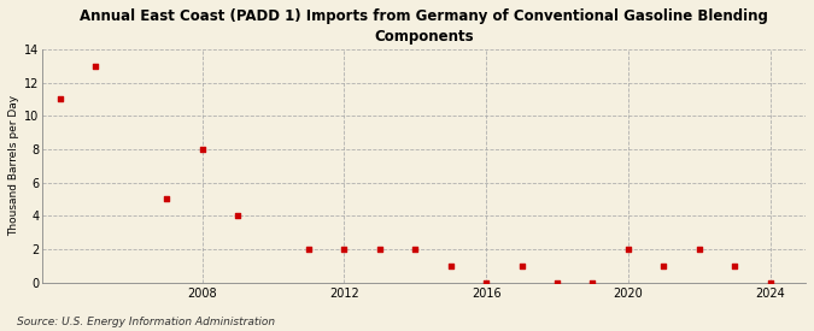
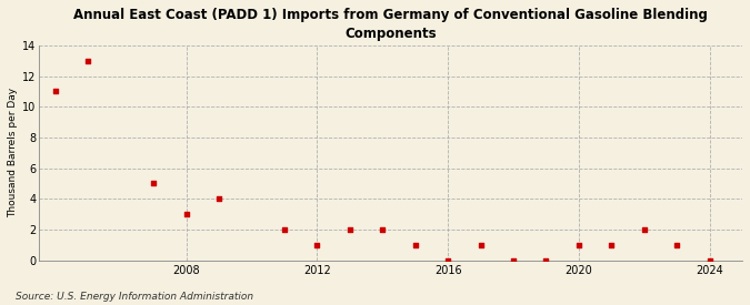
2008: 8 -> 3
2012: 2 -> 1
2020: 2 -> 1
